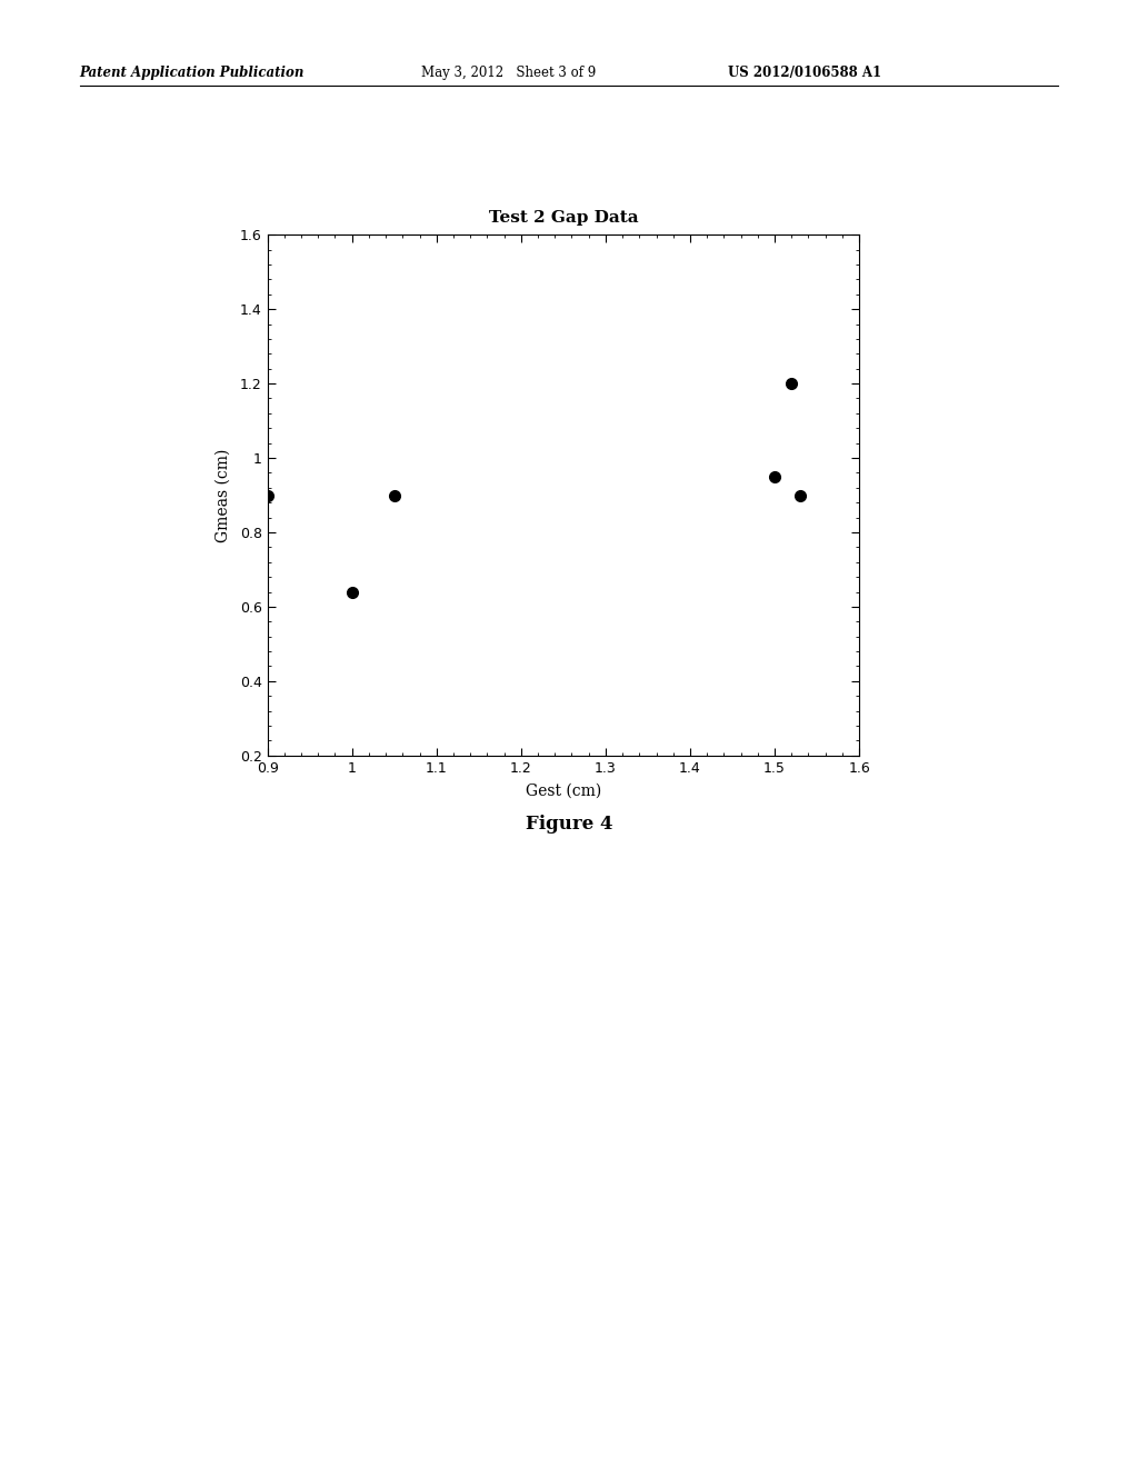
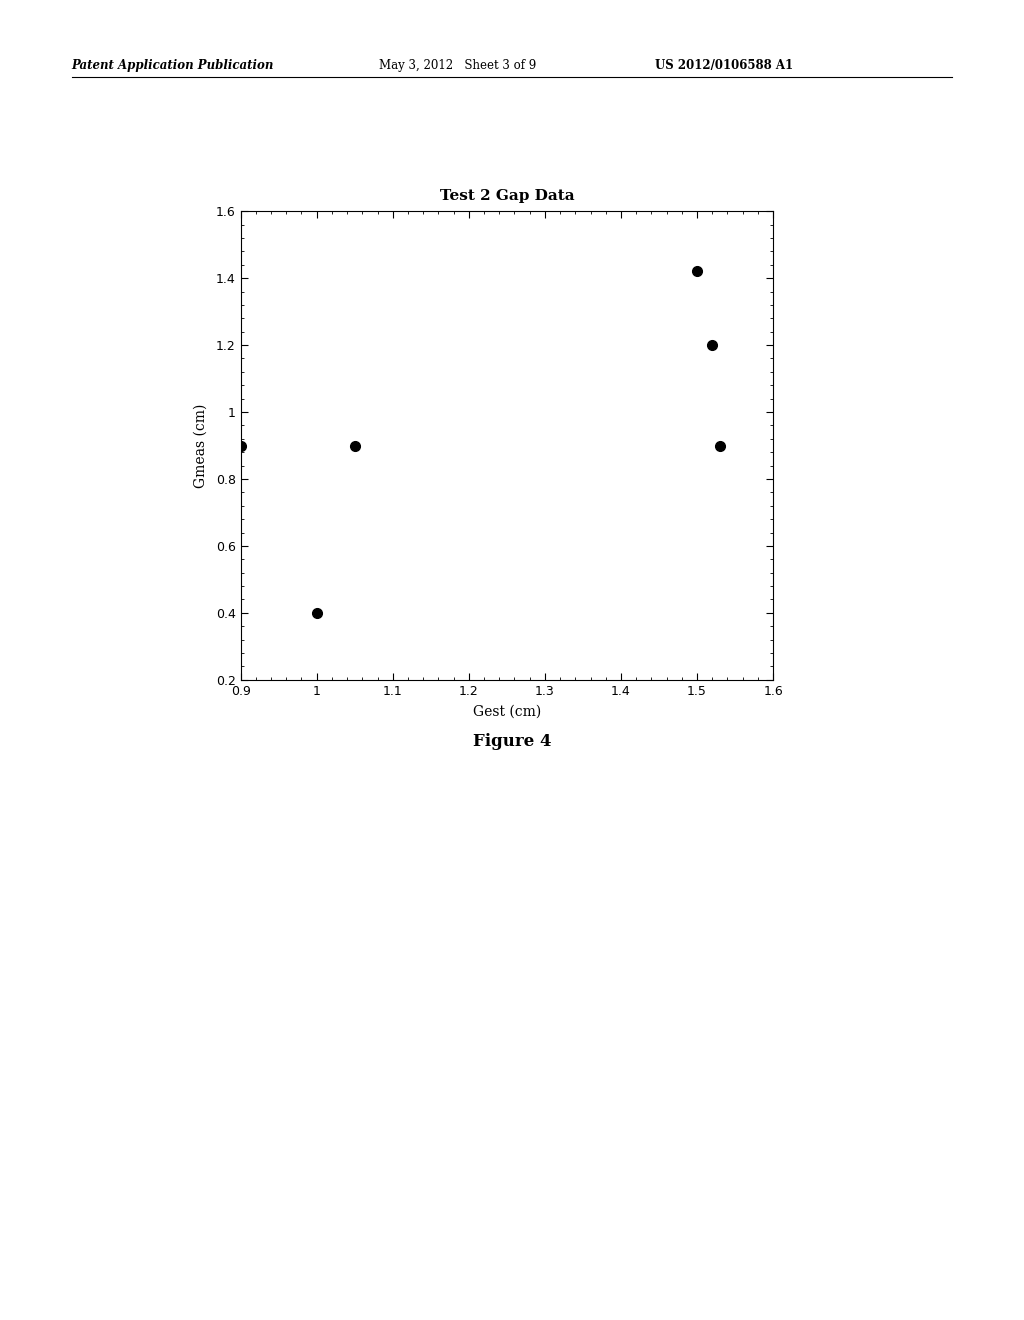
1: 0.64 -> 0.40
1.5: 0.95 -> 1.42
